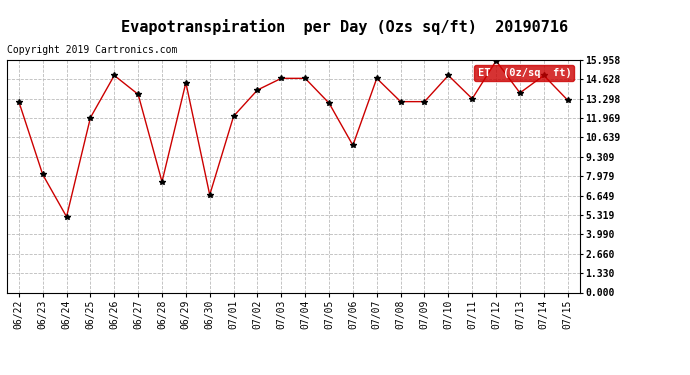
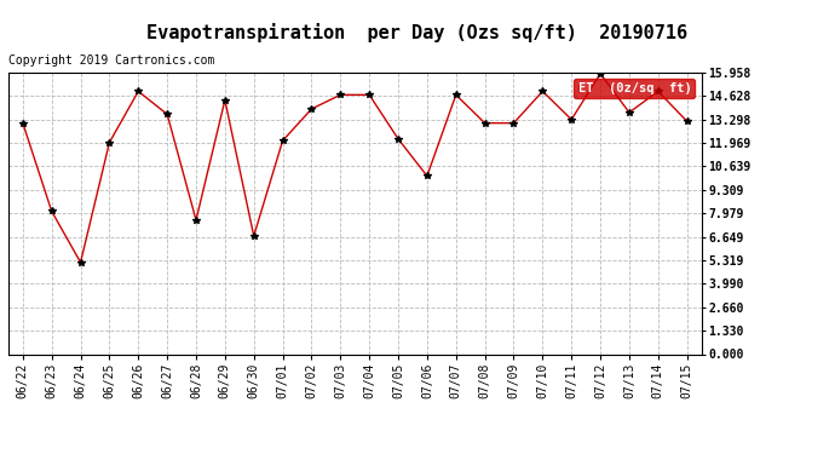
07/05: 13.0 -> 12.2
